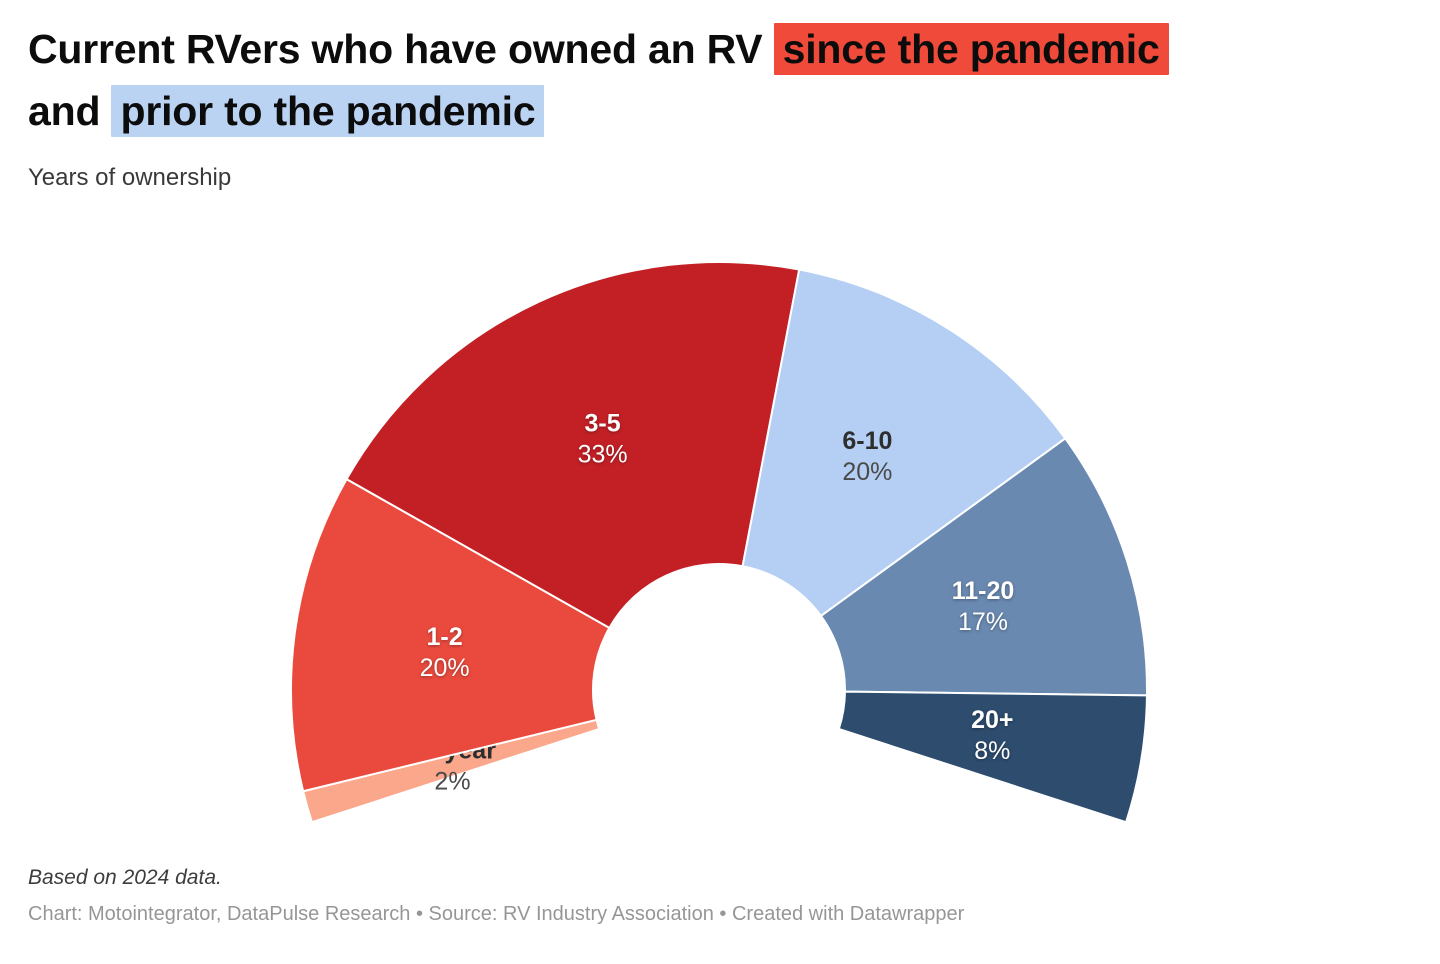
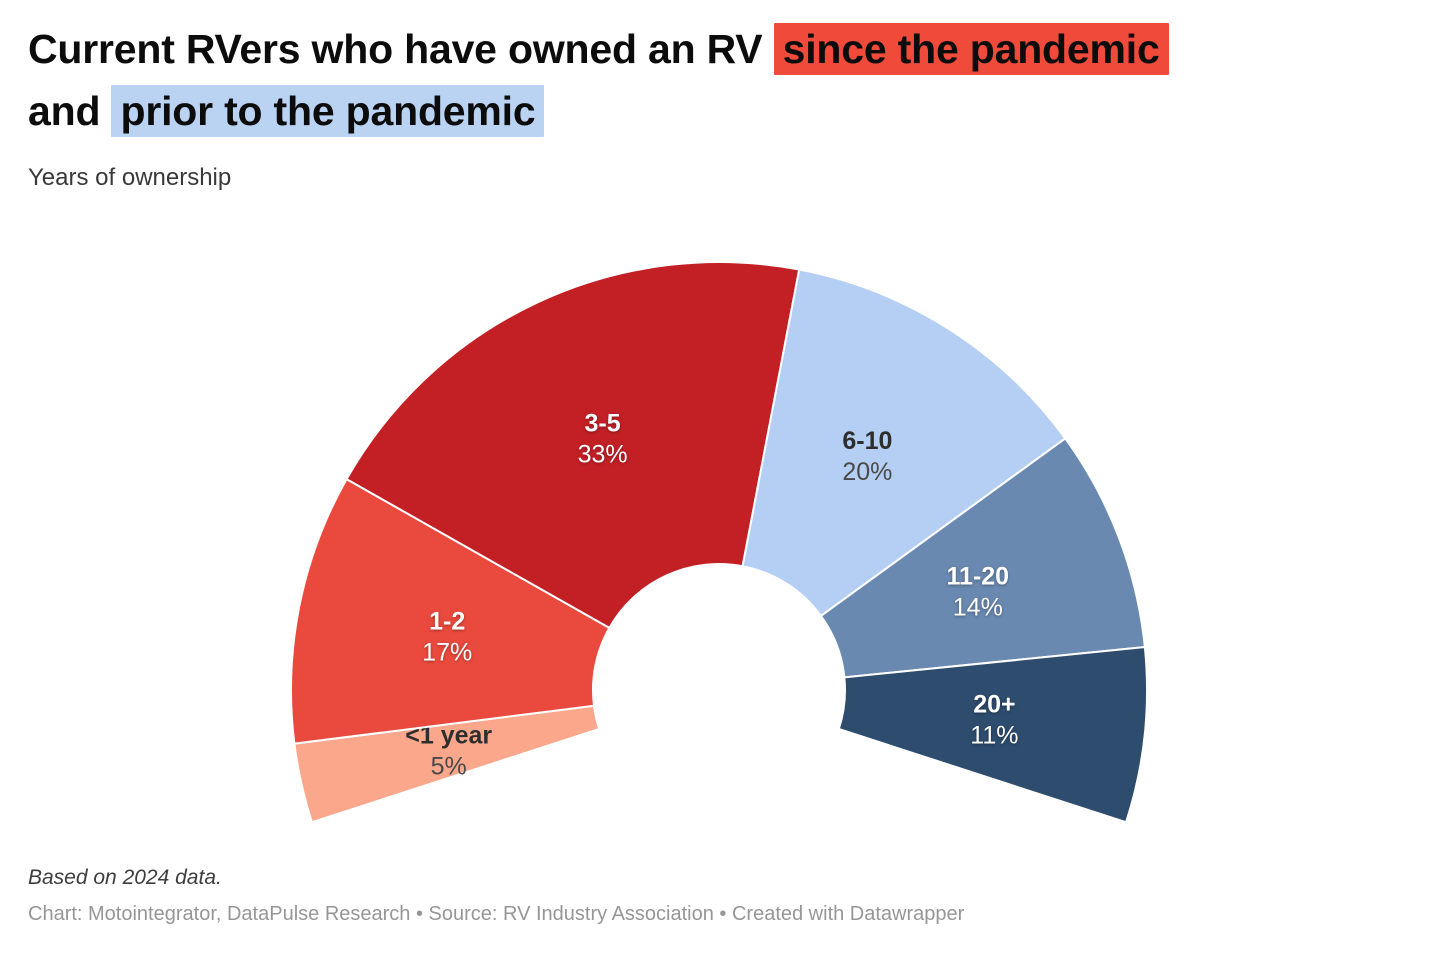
<1 year: 2% -> 5%
1-2: 20% -> 17%
11-20: 17% -> 14%
20+: 8% -> 11%
